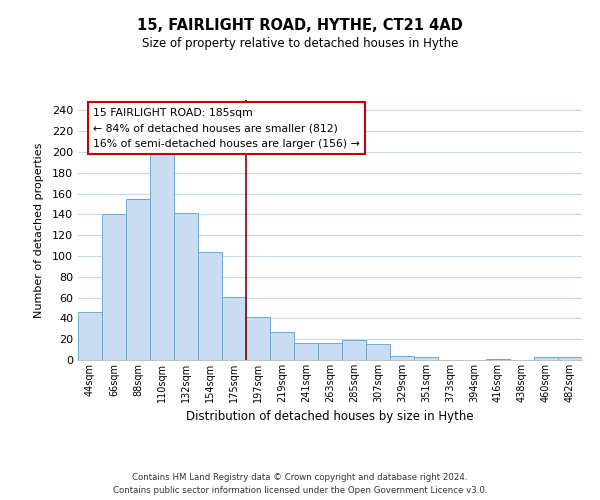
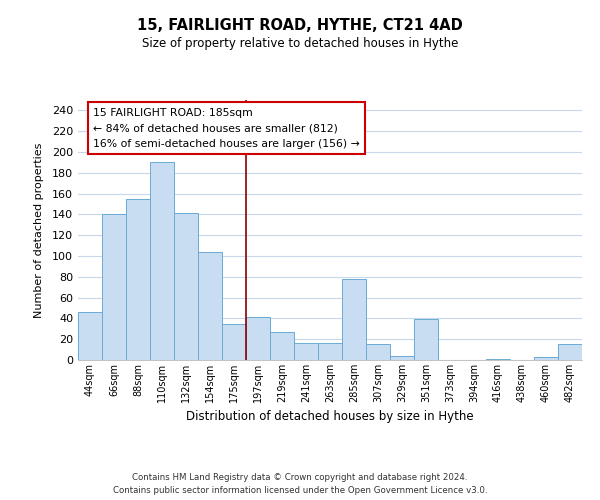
110sqm: 199 -> 190
175sqm: 61 -> 35
285sqm: 19 -> 78
351sqm: 3 -> 39
482sqm: 3 -> 15
